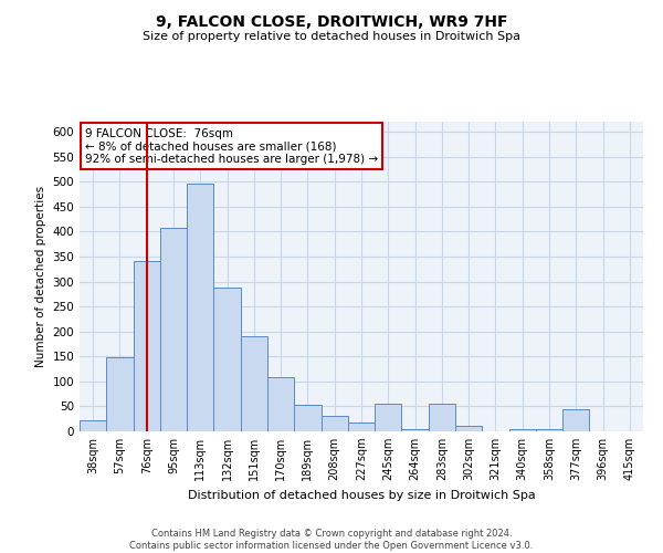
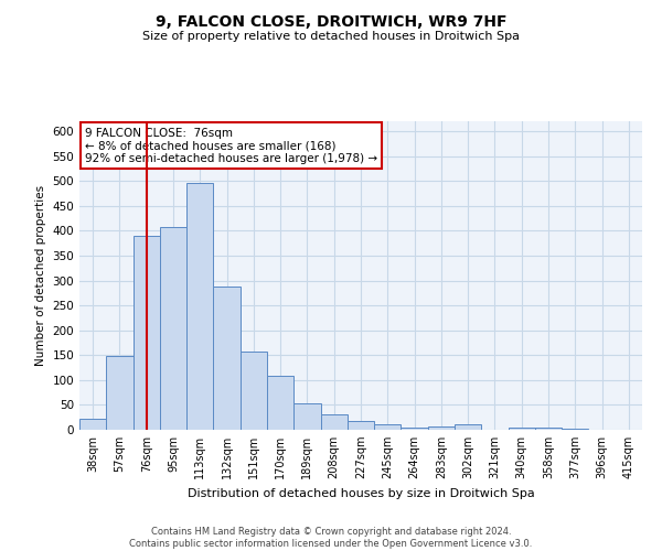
76sqm: 340 -> 390
151sqm: 190 -> 158
245sqm: 55 -> 12
283sqm: 55 -> 7
377sqm: 45 -> 3
